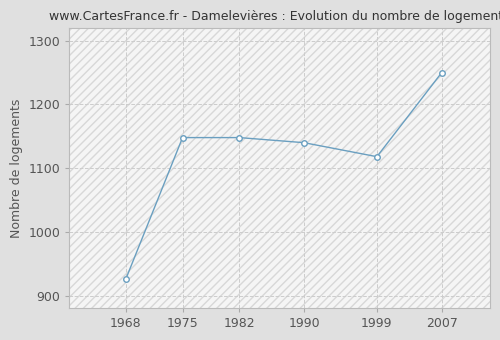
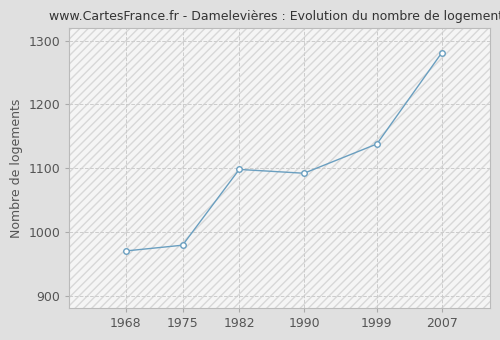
1968: 926 -> 970
1975: 1148 -> 979
1982: 1148 -> 1098
1990: 1140 -> 1092
1999: 1118 -> 1138
2007: 1250 -> 1281
